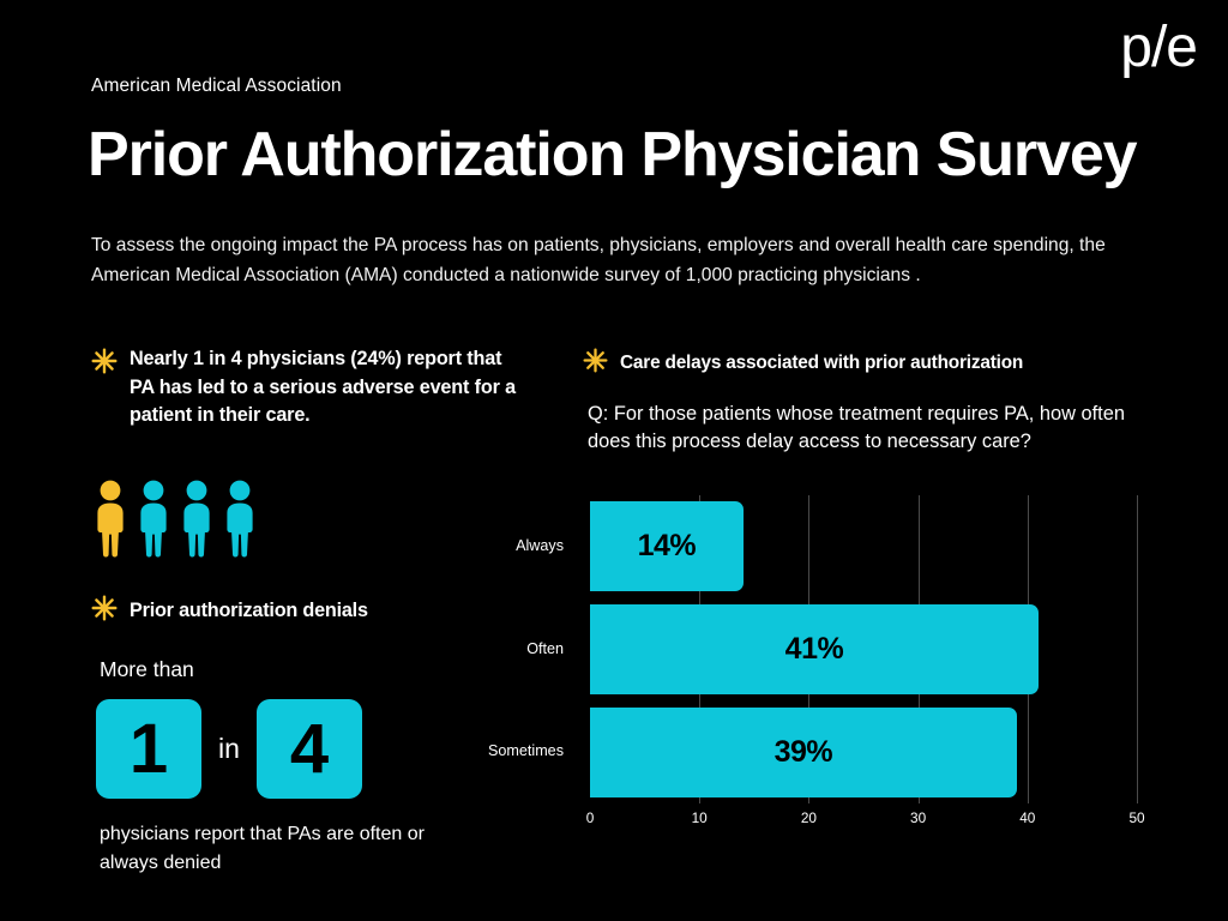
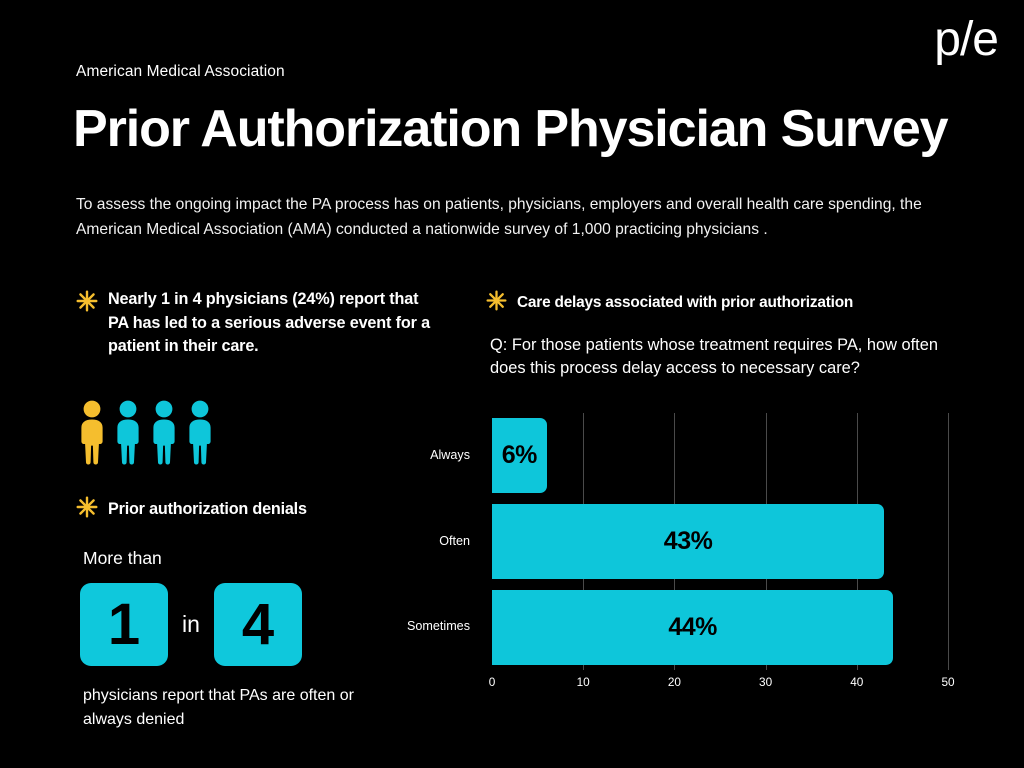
Always: 14% -> 6%
Often: 41% -> 43%
Sometimes: 39% -> 44%
